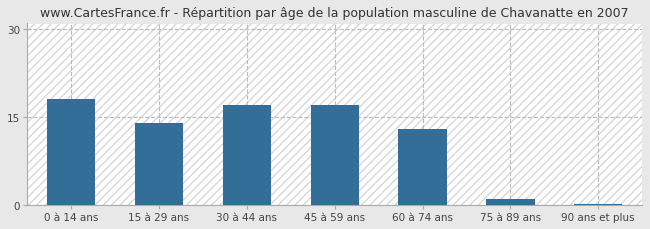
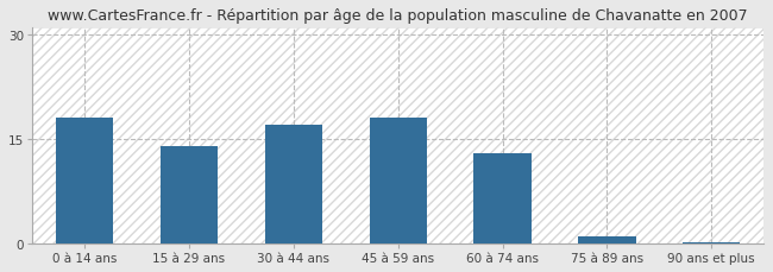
45 à 59 ans: 17.0 -> 18.0
